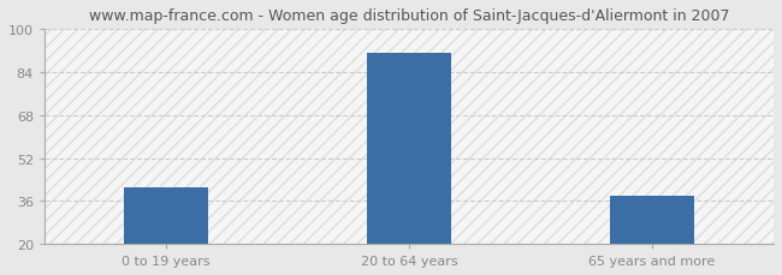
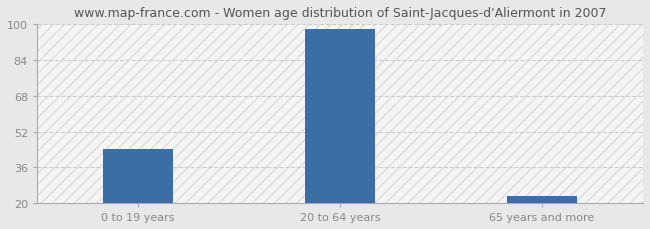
0 to 19 years: 41 -> 44
20 to 64 years: 91 -> 98
65 years and more: 38 -> 23
